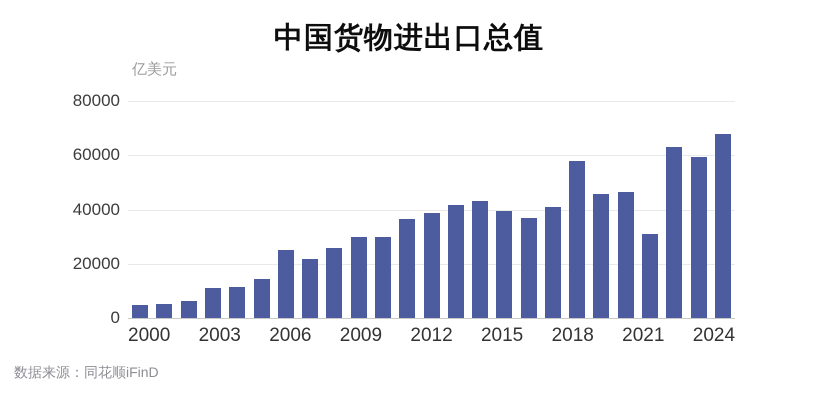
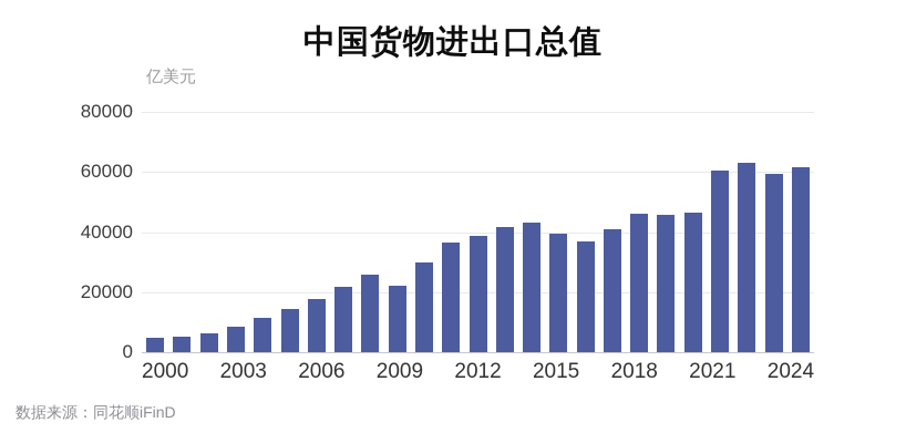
2003: 11000 -> 9000
2006: 25000 -> 18000
2009: 30000 -> 22000
2018: 58000 -> 46000
2021: 31000 -> 61000
2024: 68000 -> 62000
